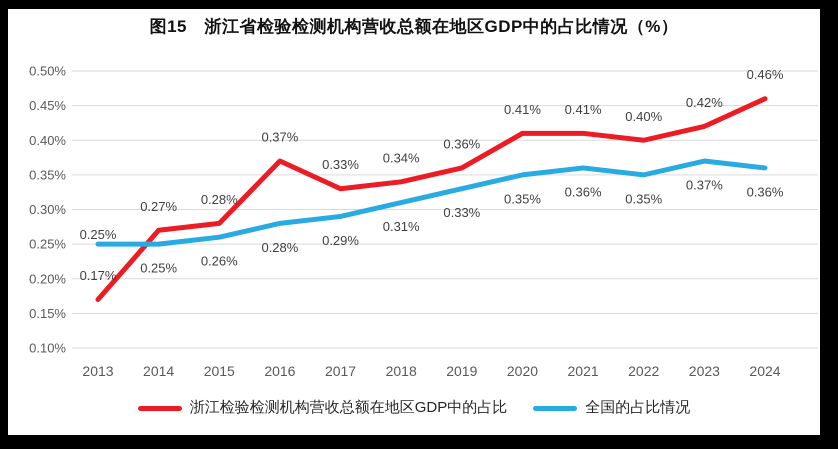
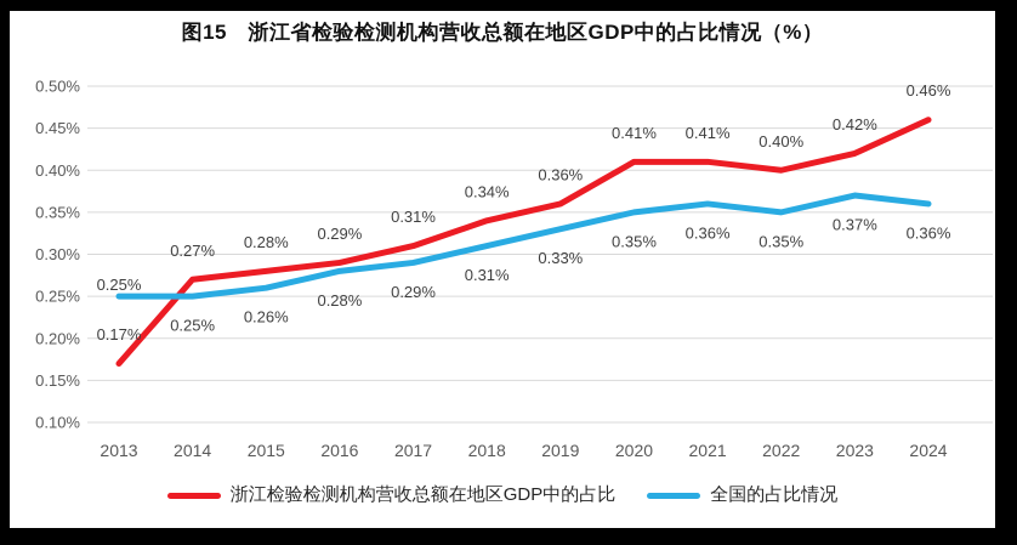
浙江检验检测机构营收总额在地区GDP中的占比/2016: 0.37% -> 0.29%
浙江检验检测机构营收总额在地区GDP中的占比/2017: 0.33% -> 0.31%
